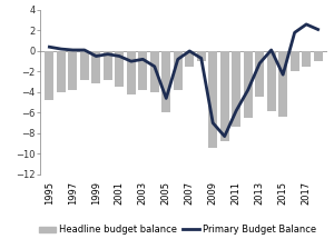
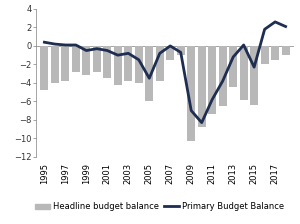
Primary Budget Balance/2005: -4.6 -> -3.5
Headline budget balance/2009: -9.4 -> -10.3
